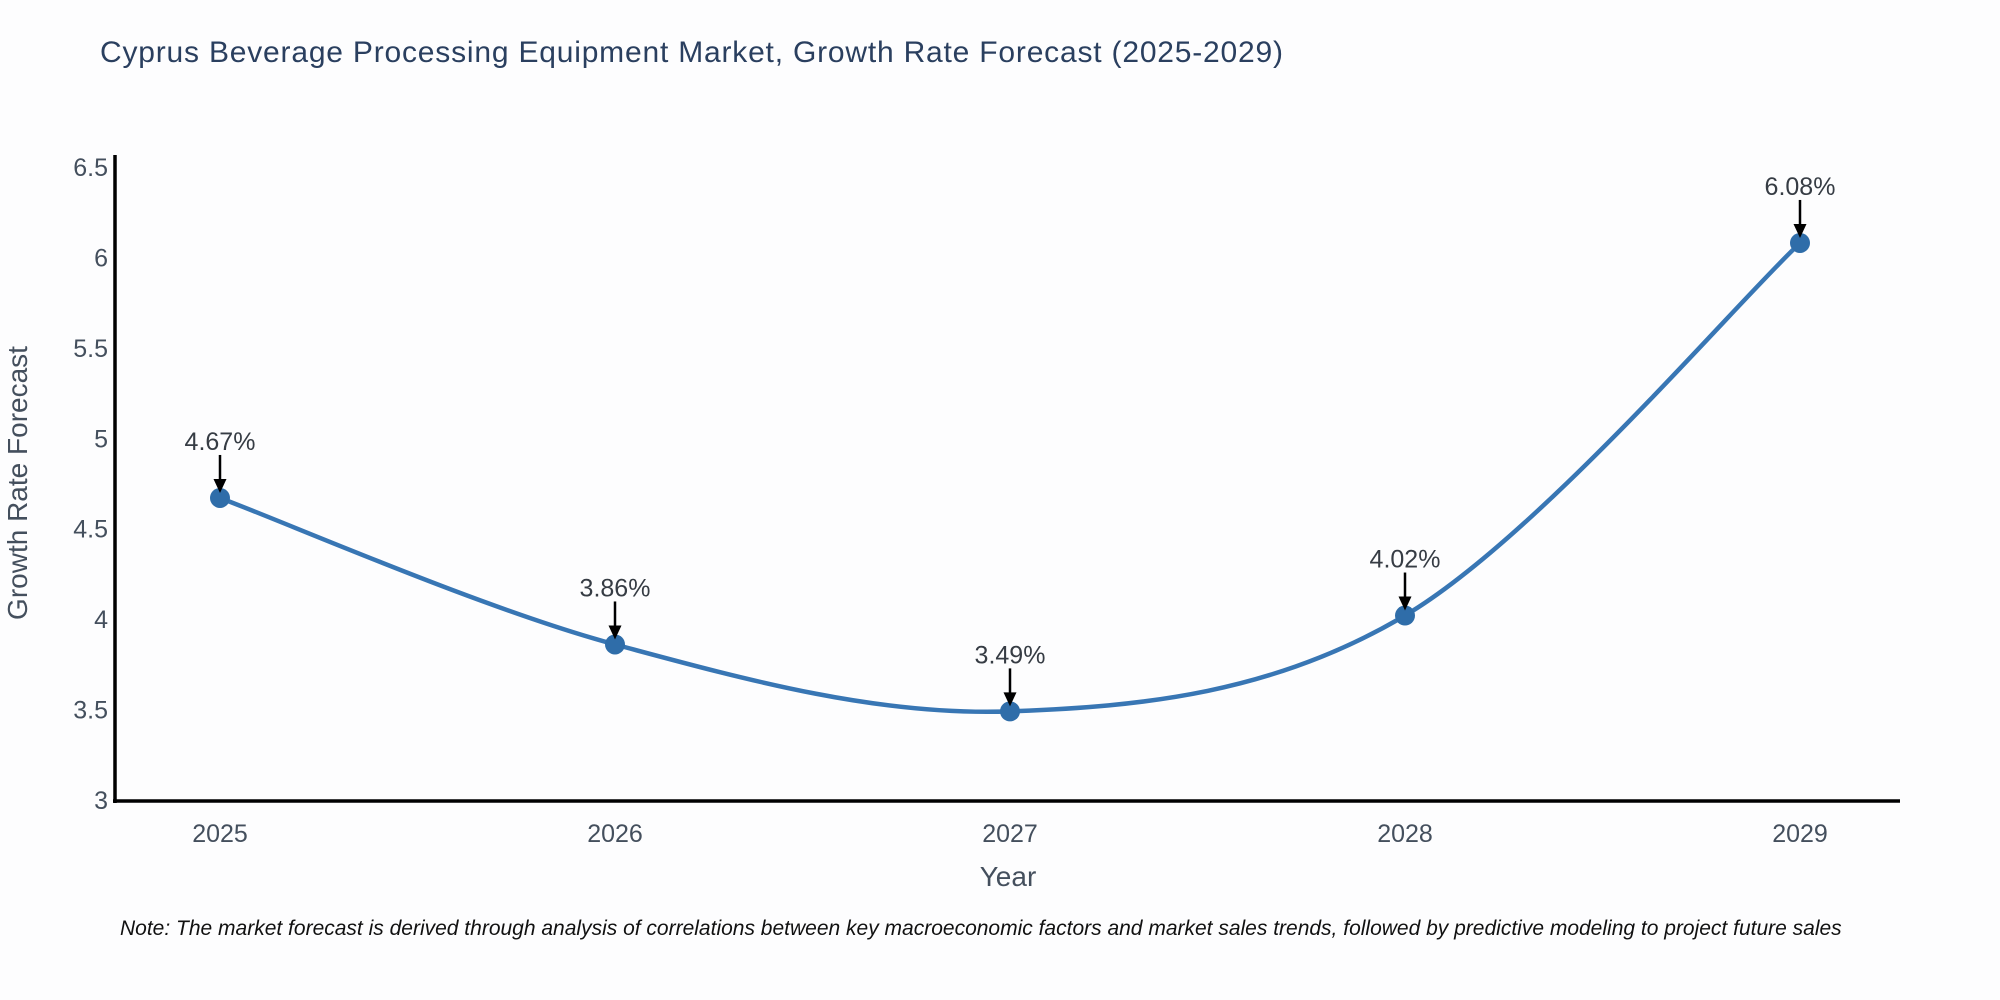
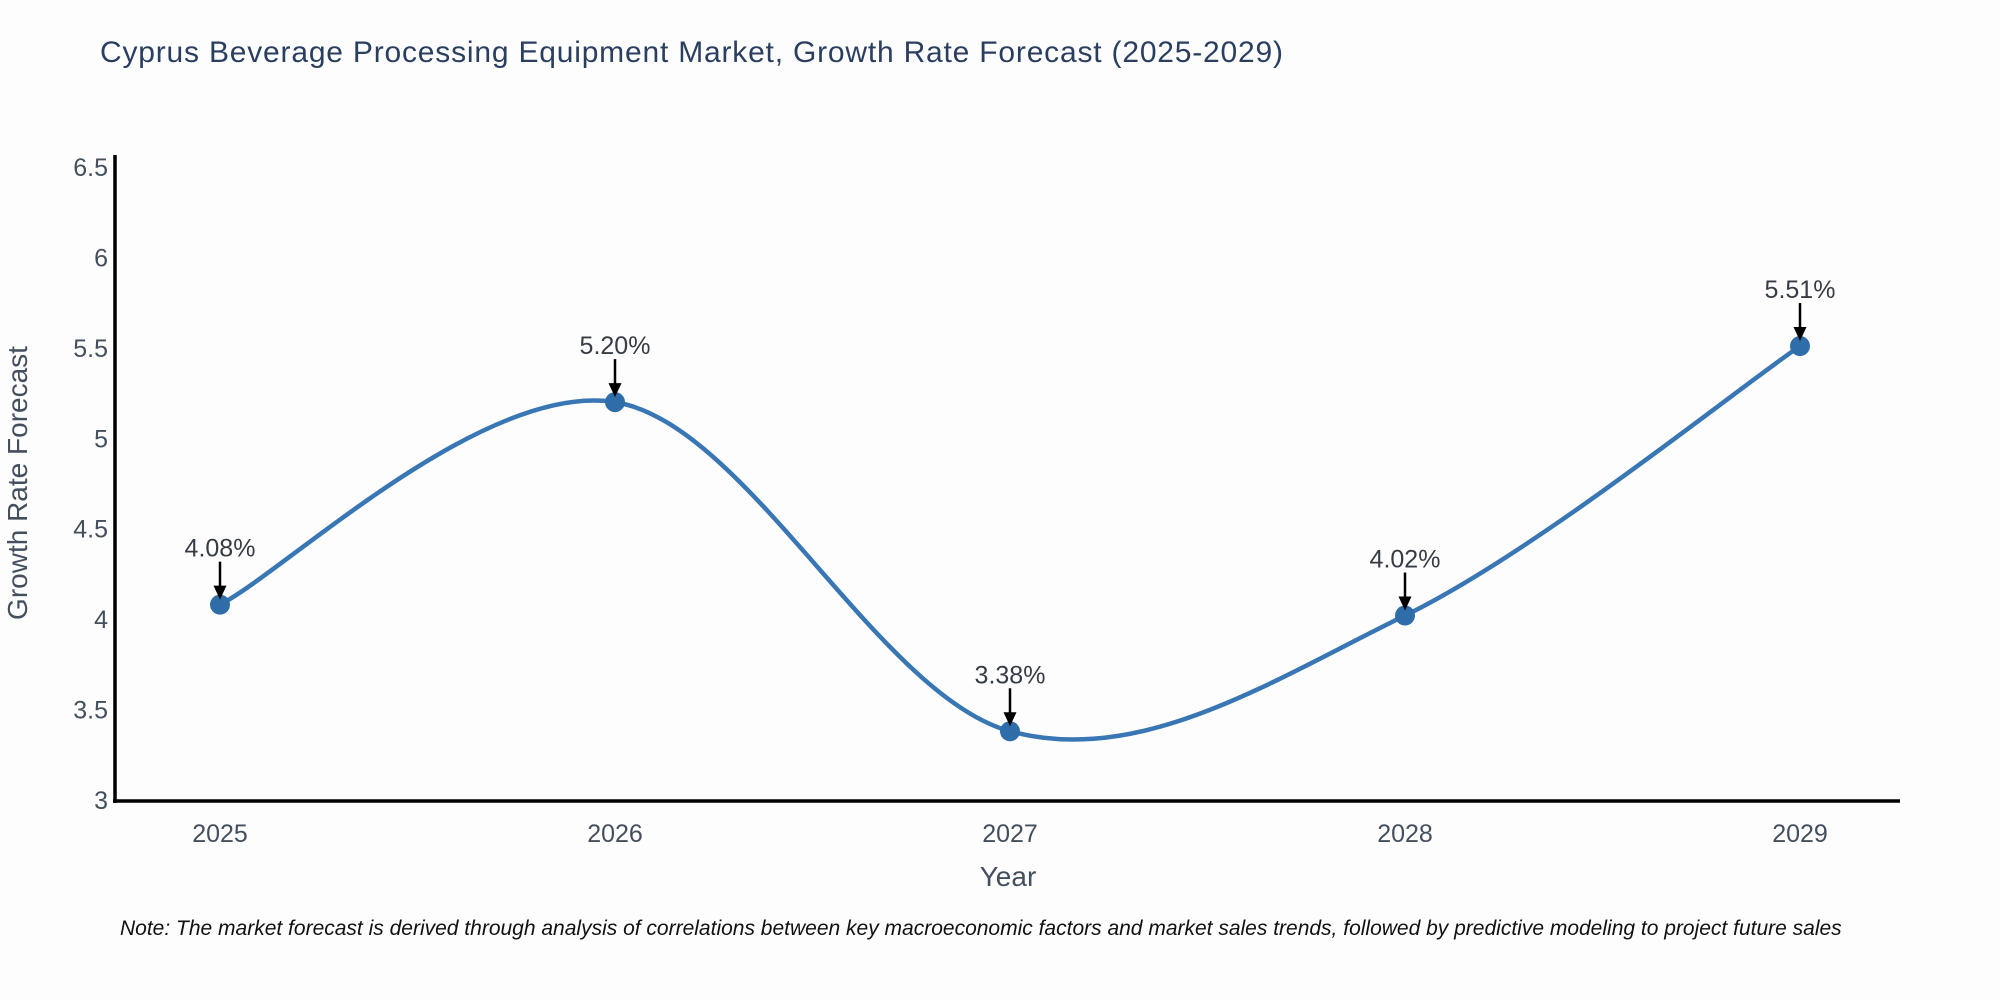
2025: 4.67% -> 4.08%
2026: 3.86% -> 5.20%
2027: 3.49% -> 3.38%
2029: 6.08% -> 5.51%
